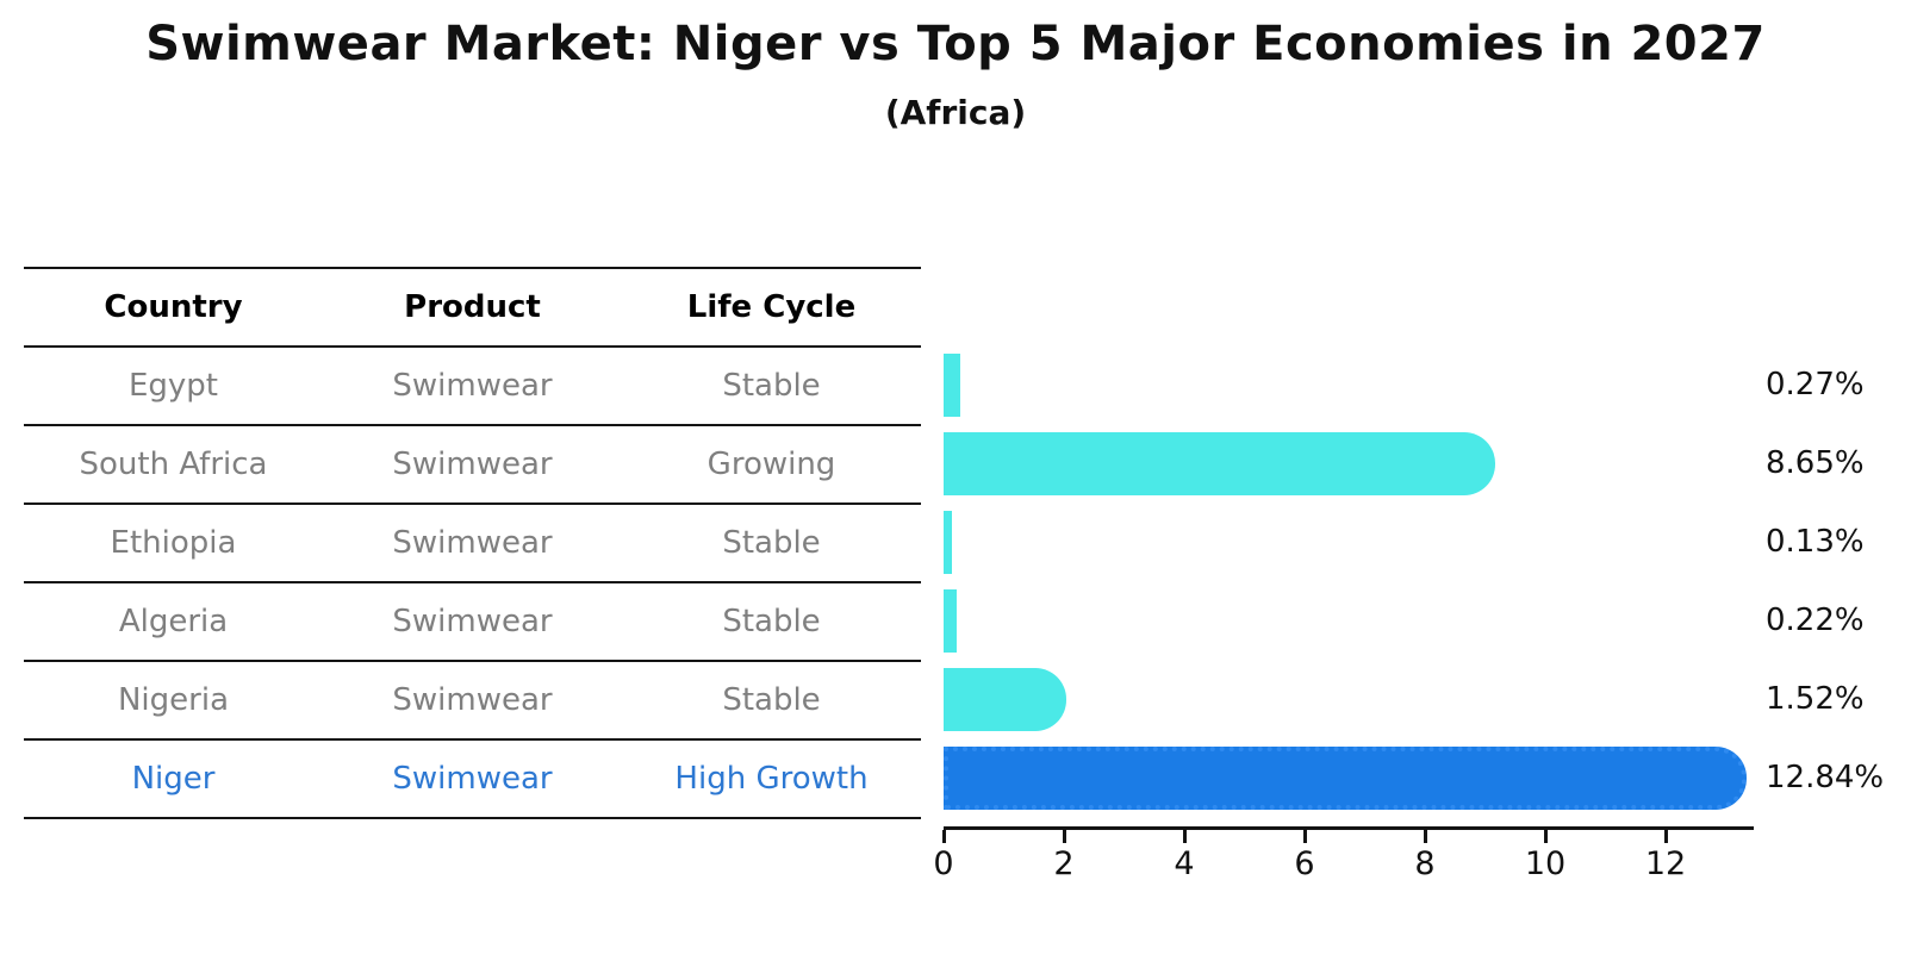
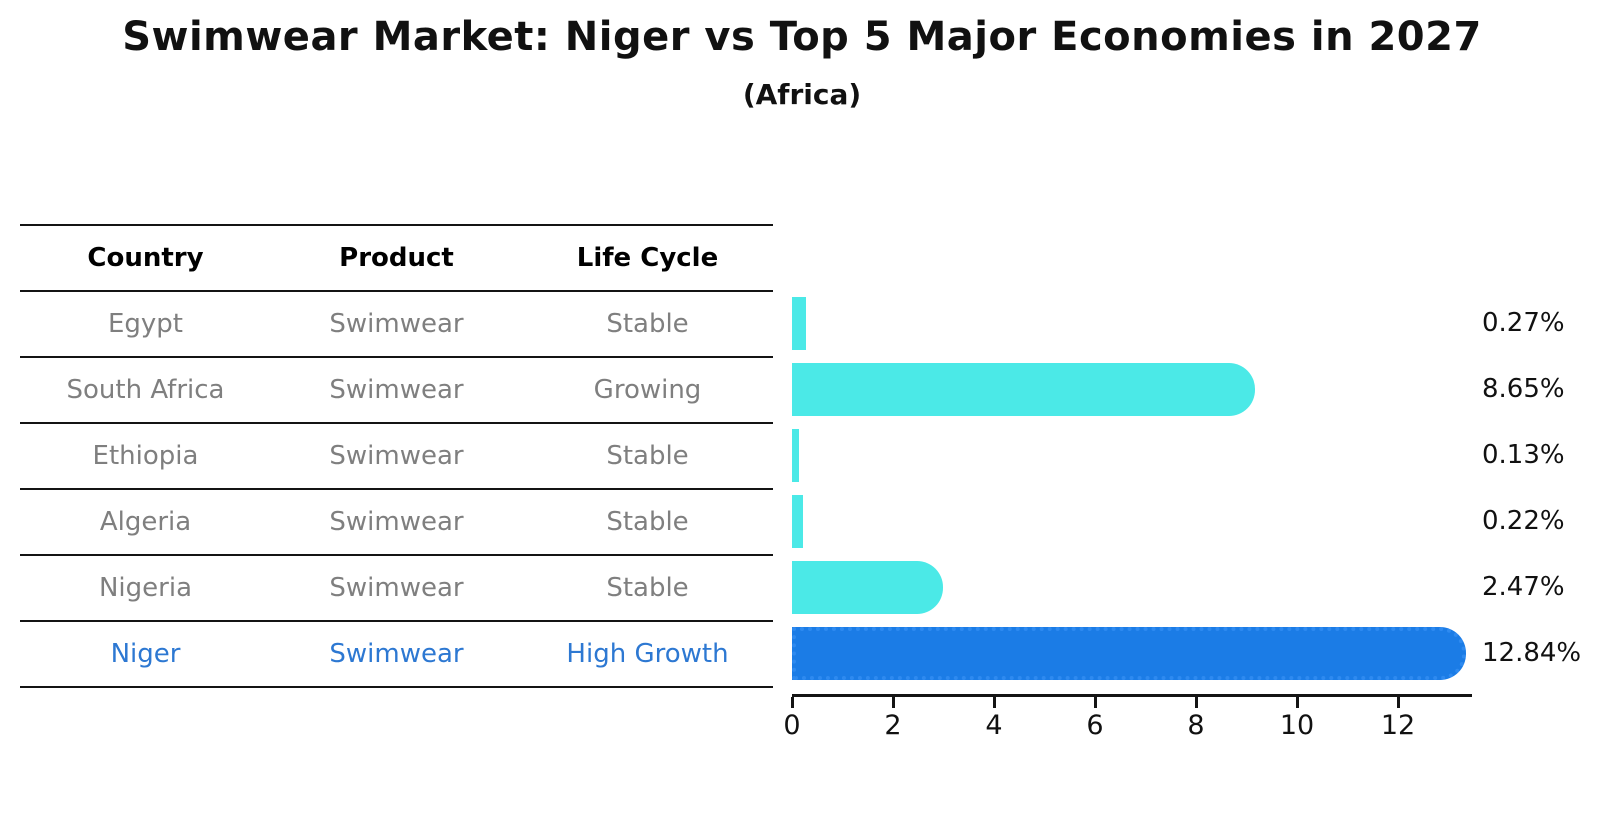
Nigeria: 1.52% -> 2.47%
